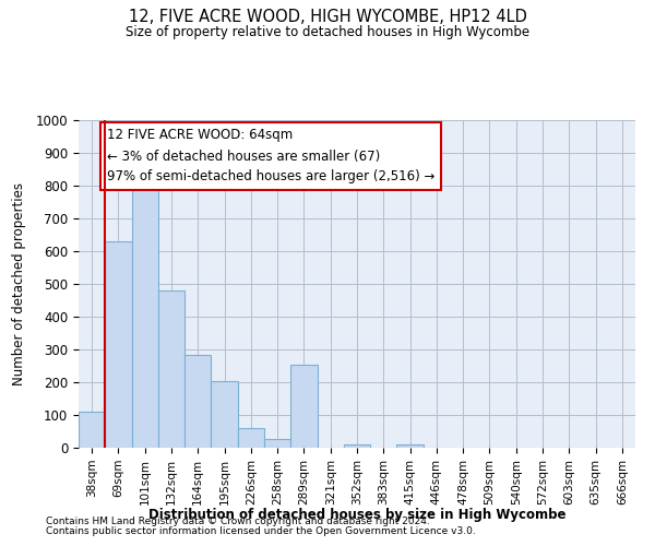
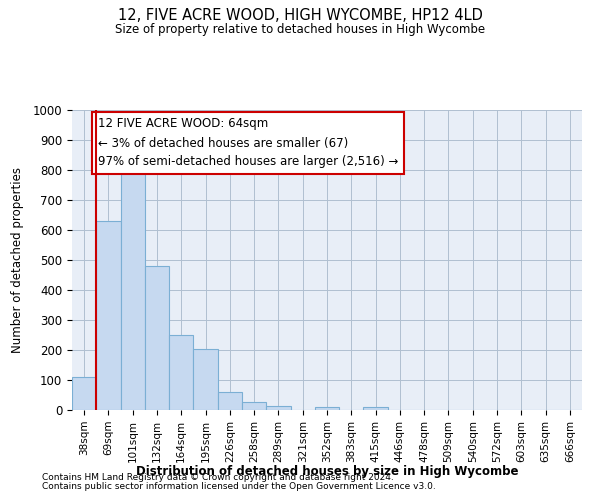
164sqm: 285 -> 250
289sqm: 255 -> 15
